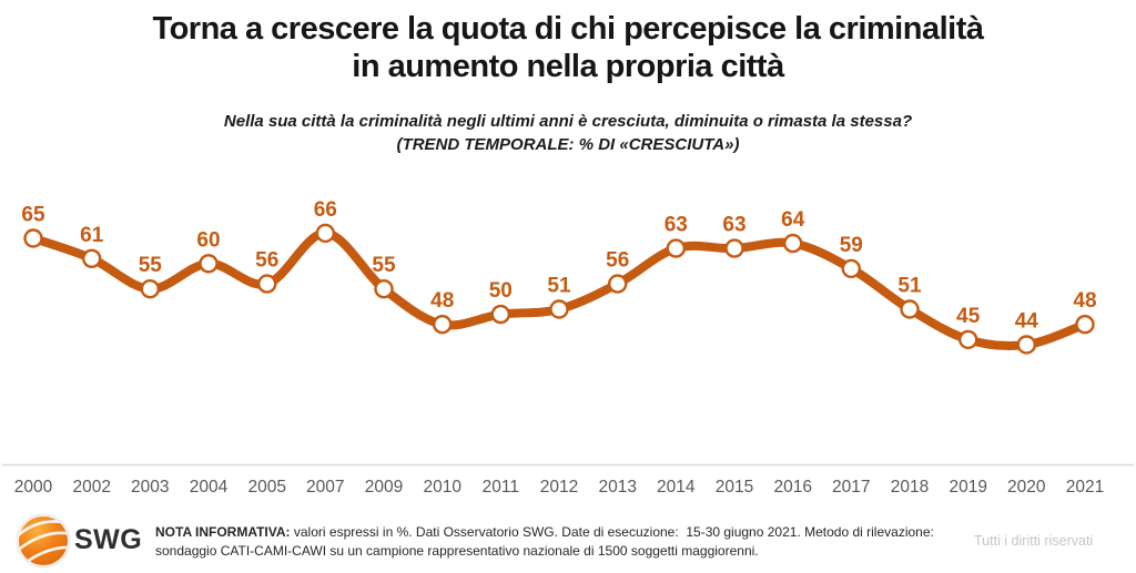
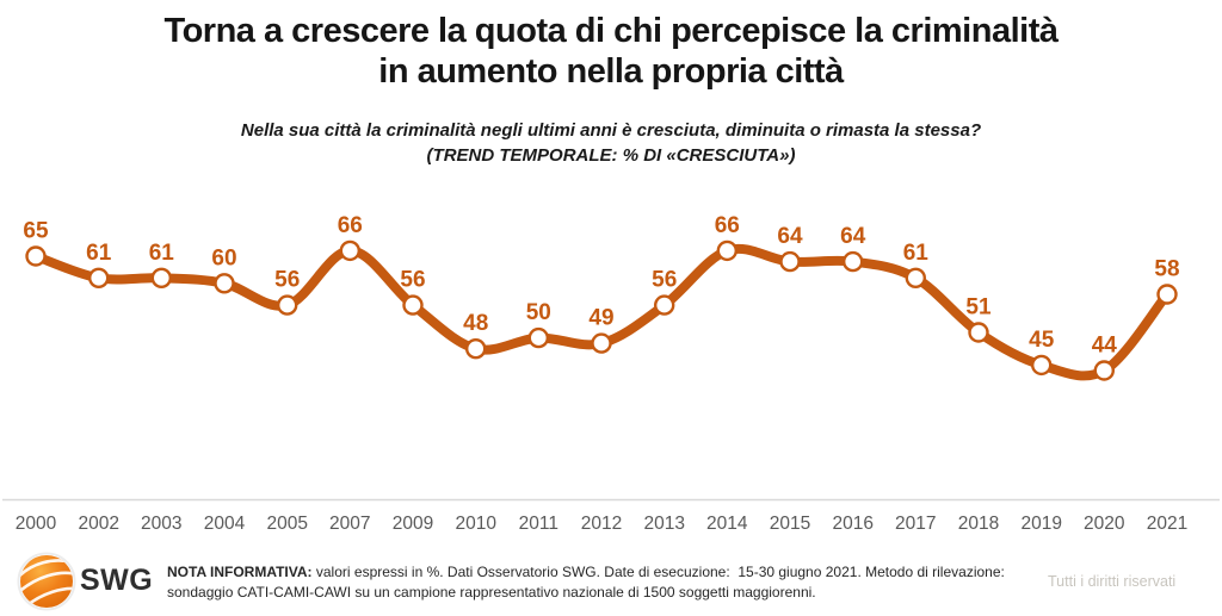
2003: 55 -> 61
2009: 55 -> 56
2012: 51 -> 49
2014: 63 -> 66
2015: 63 -> 64
2017: 59 -> 61
2021: 48 -> 58
